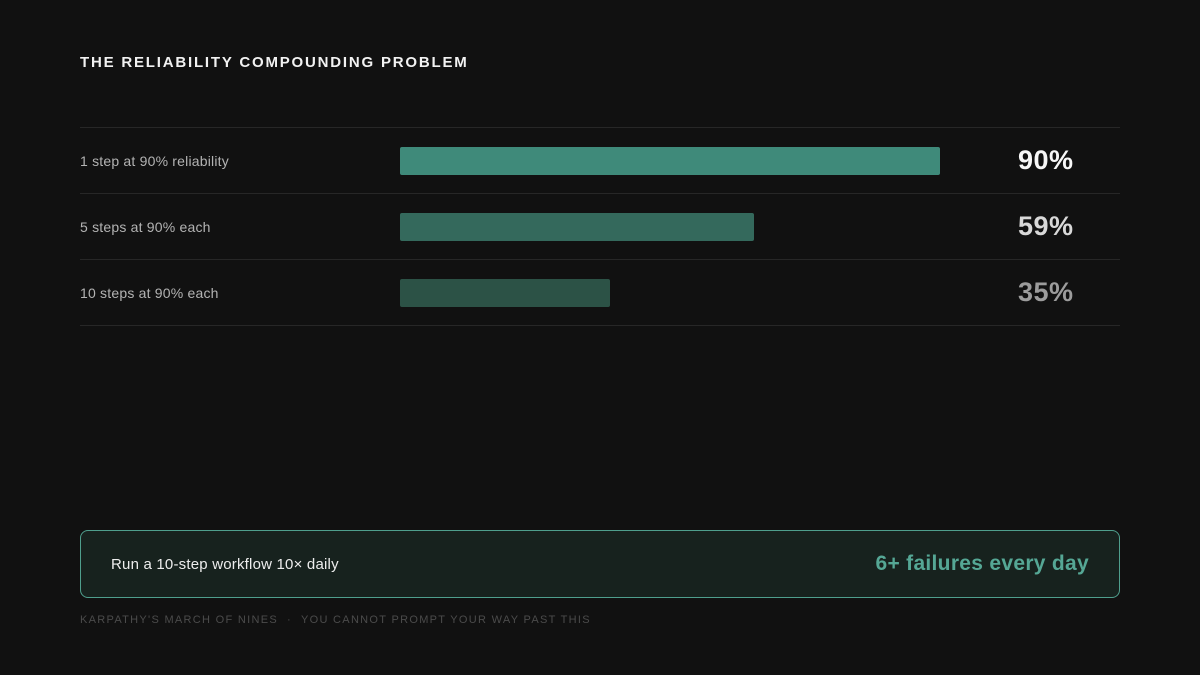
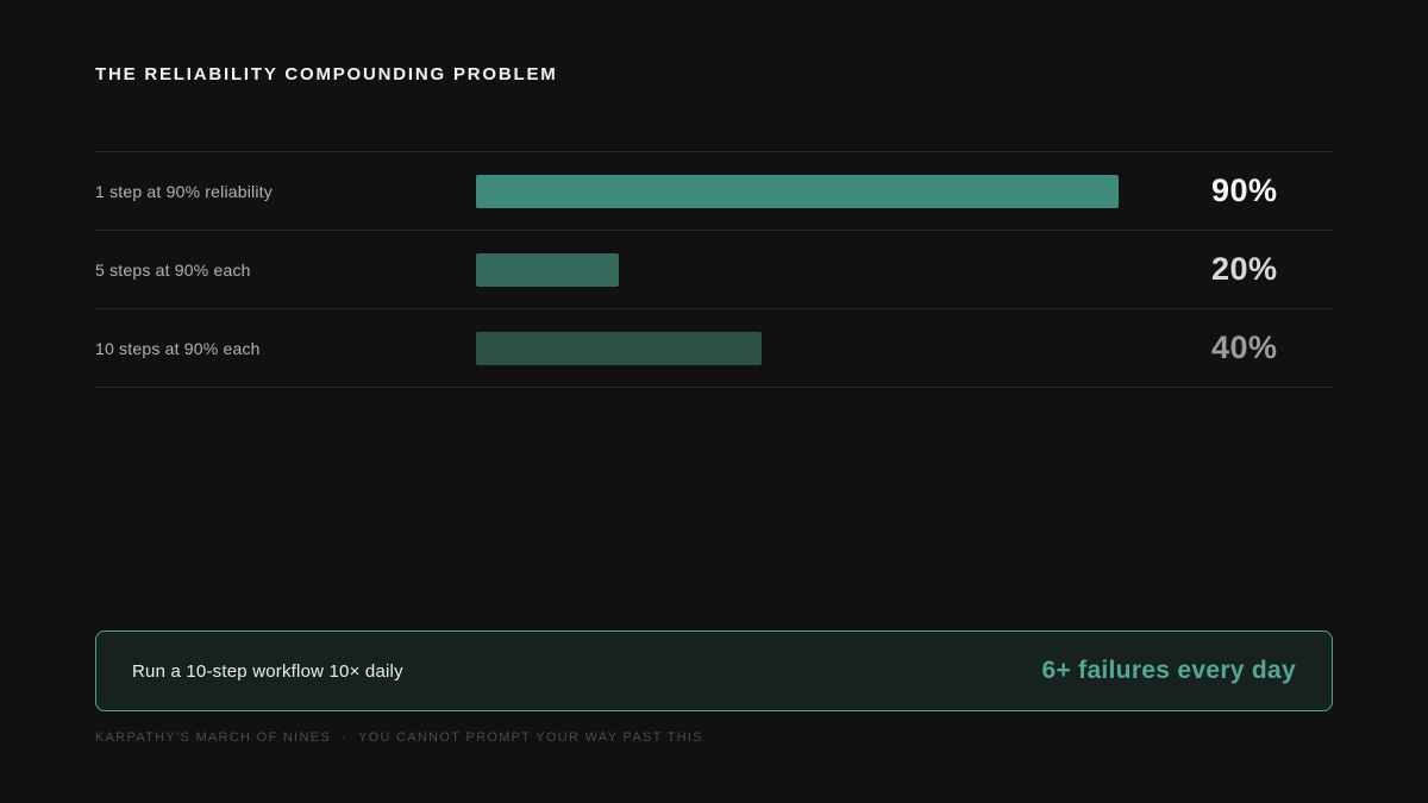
5 steps at 90% each: 59% -> 20%
10 steps at 90% each: 35% -> 40%
